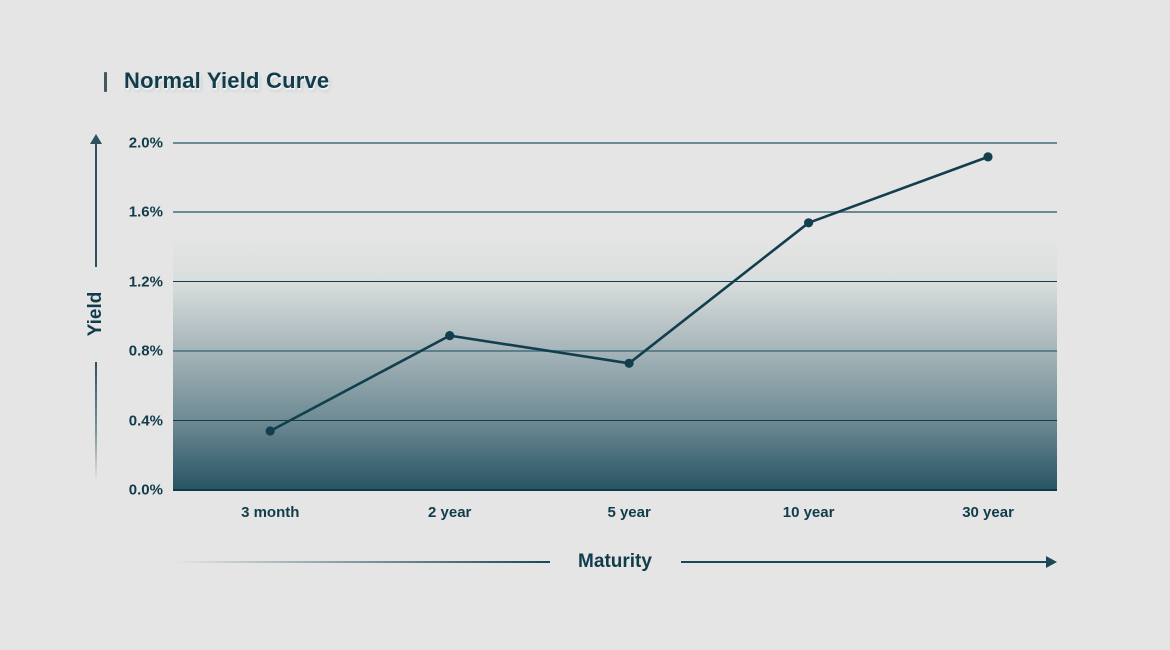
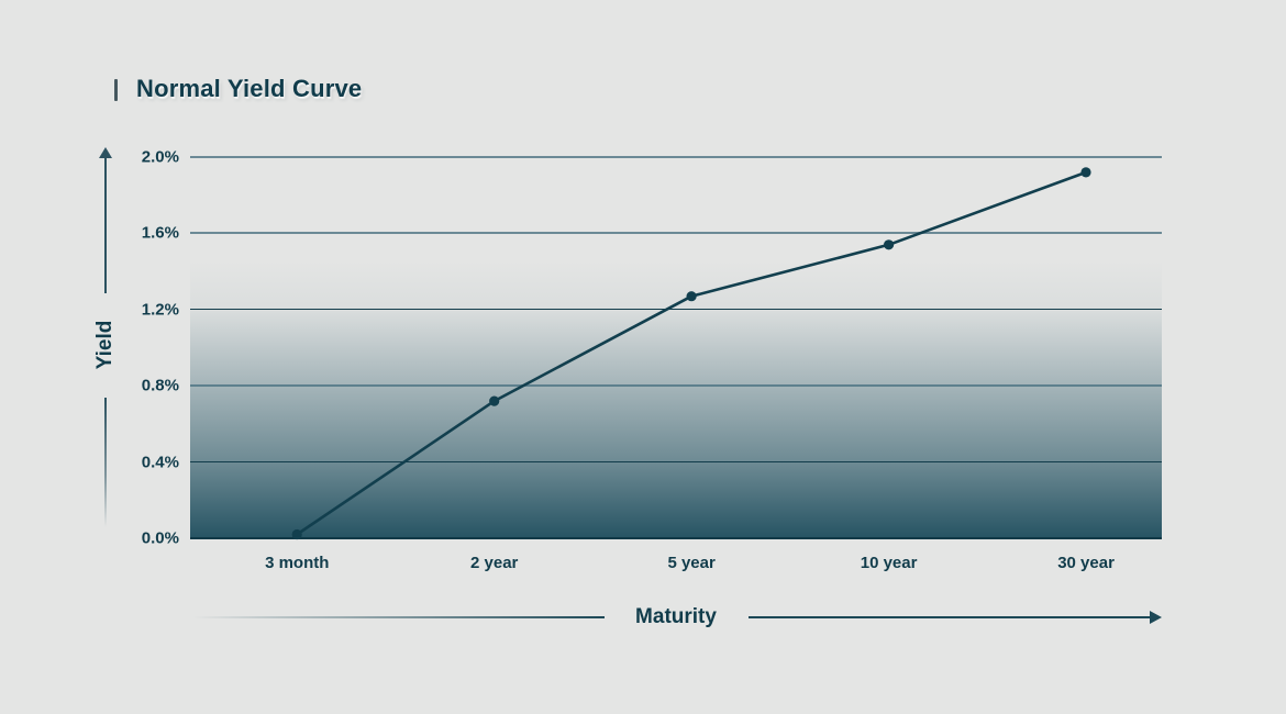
3 month: 0.34% -> 0.02%
2 year: 0.89% -> 0.72%
5 year: 0.73% -> 1.27%
